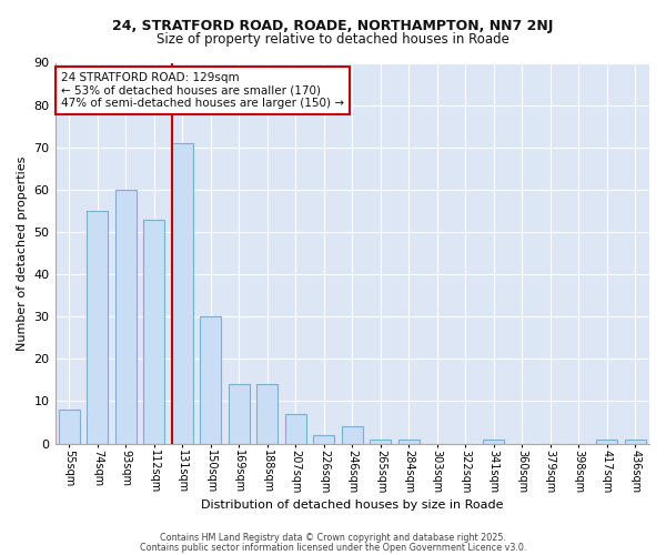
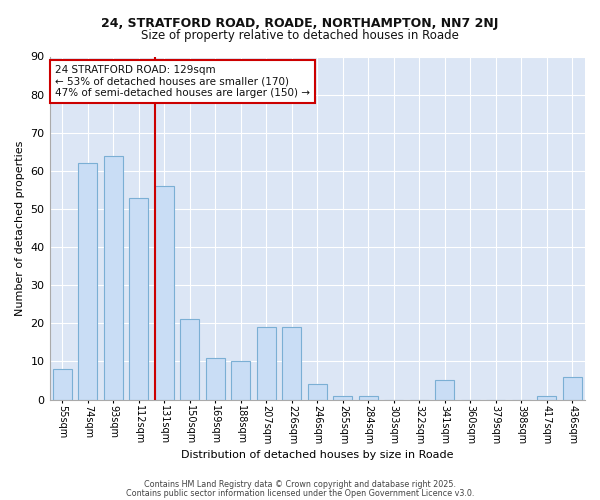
74sqm: 55 -> 62
93sqm: 60 -> 64
131sqm: 71 -> 56
150sqm: 30 -> 21
169sqm: 14 -> 11
188sqm: 14 -> 10
207sqm: 7 -> 19
226sqm: 2 -> 19
341sqm: 1 -> 5
436sqm: 1 -> 6
